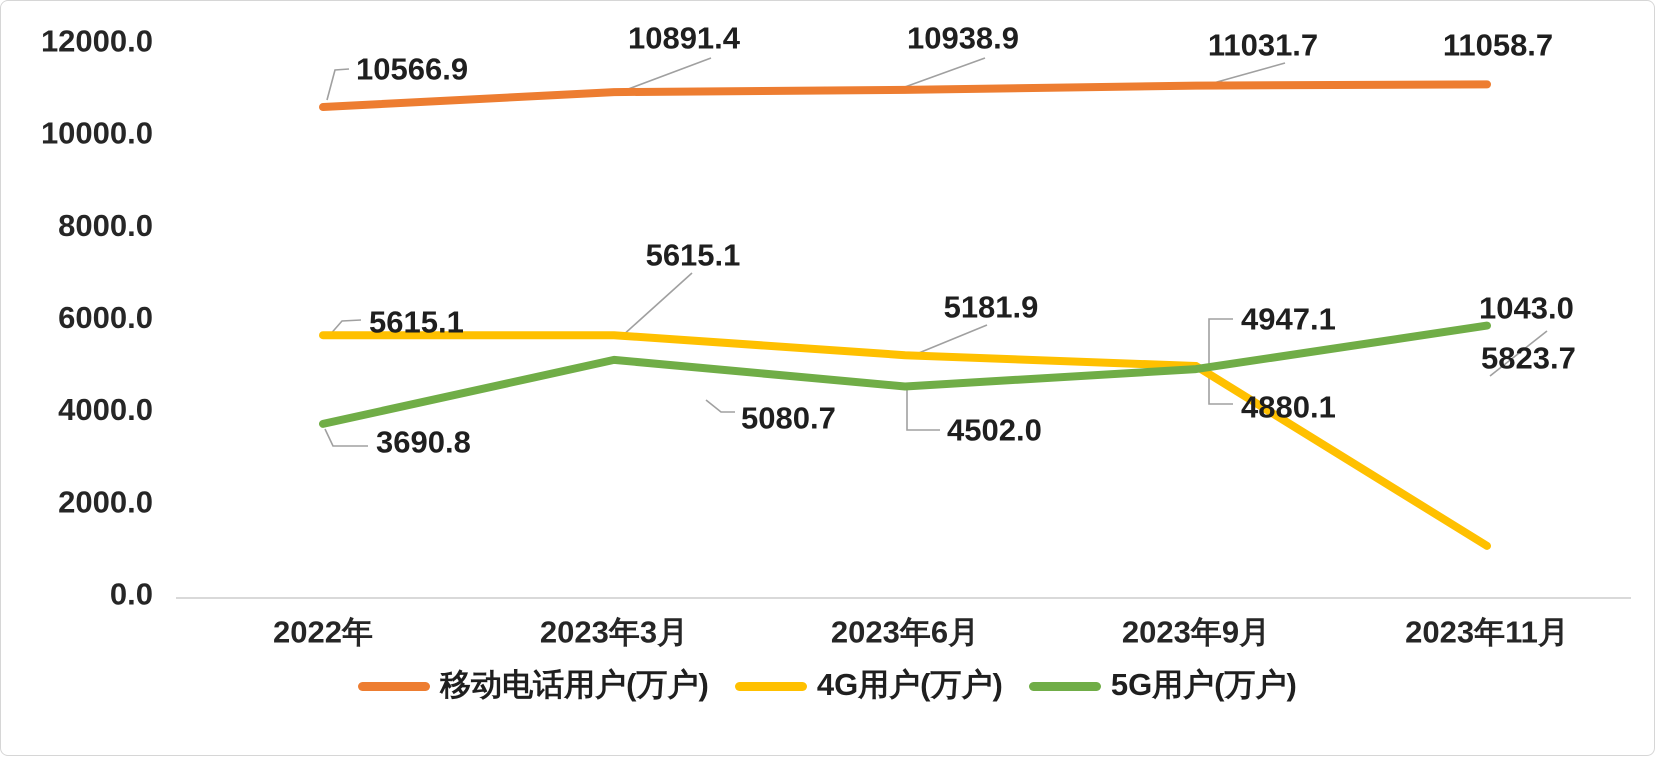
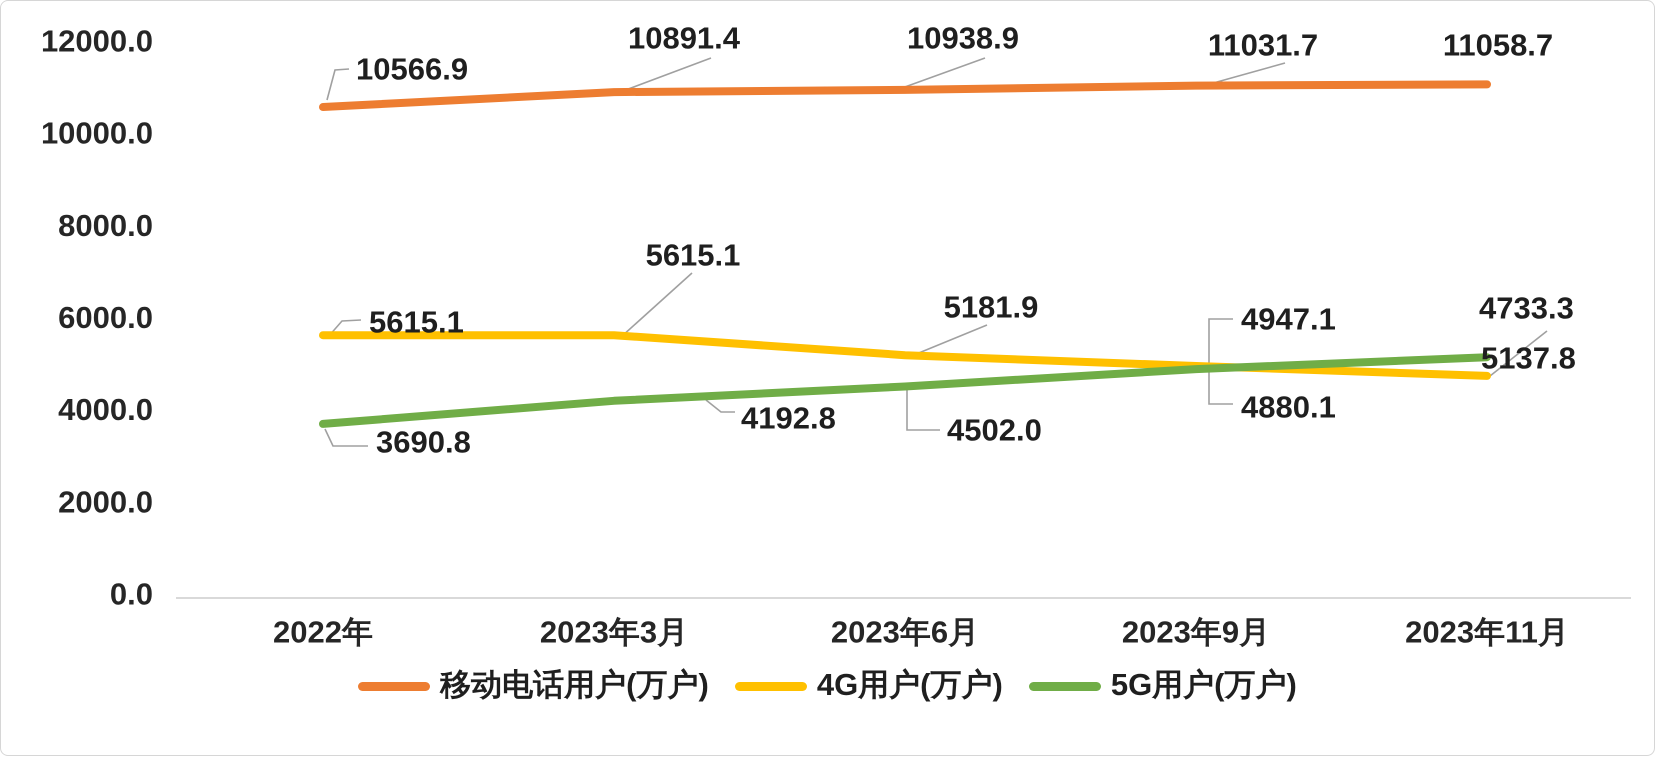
5G用户(万户)/2023年3月: 5080.7 -> 4192.8
4G用户(万户)/2023年11月: 1043.0 -> 4733.3
5G用户(万户)/2023年11月: 5823.7 -> 5137.8
